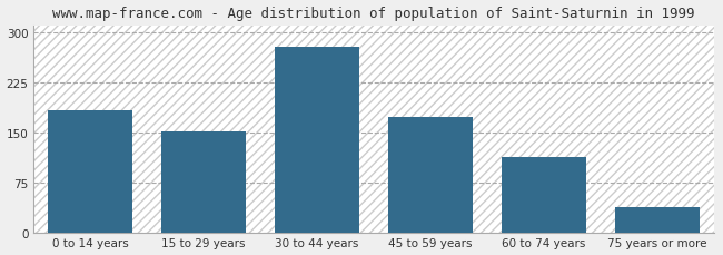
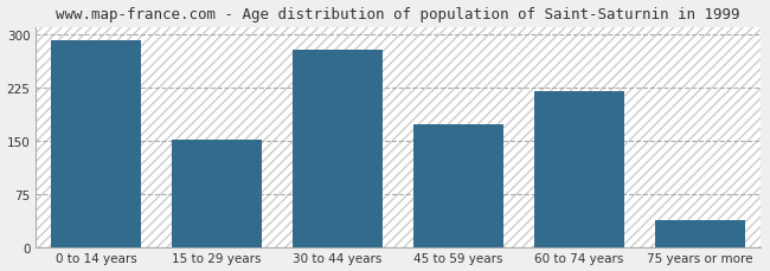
0 to 14 years: 183 -> 292
60 to 74 years: 113 -> 220
